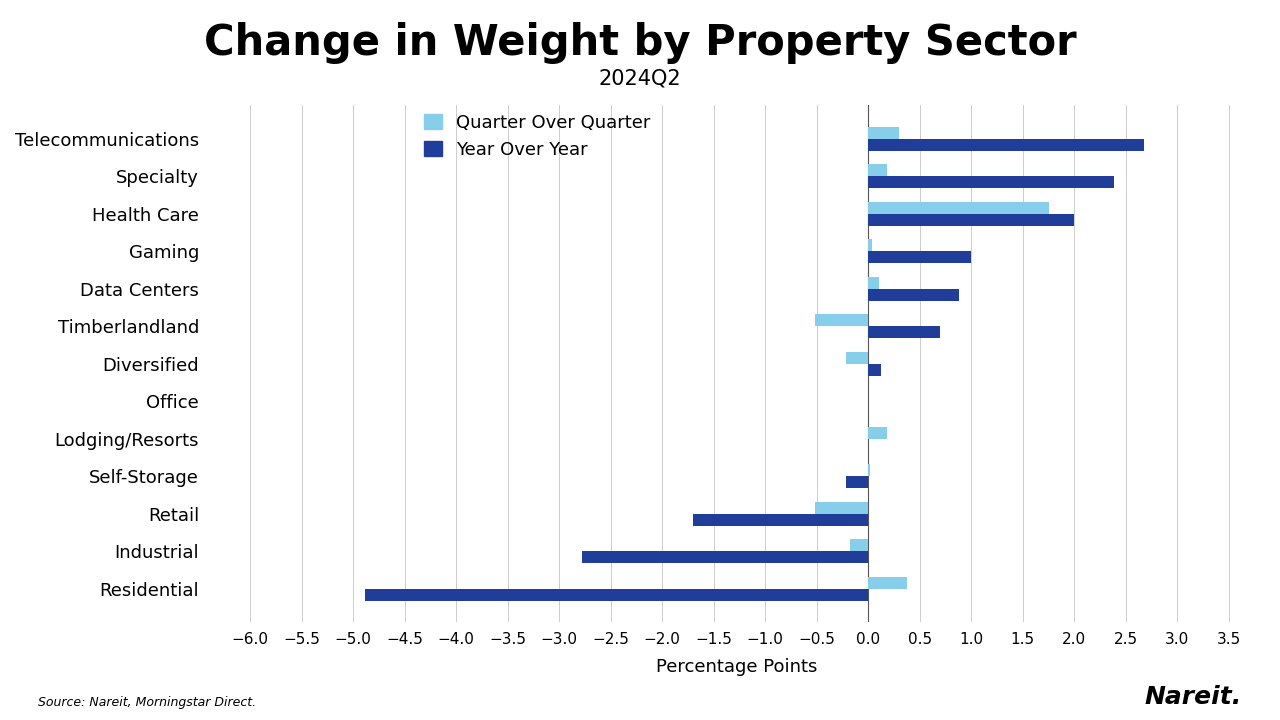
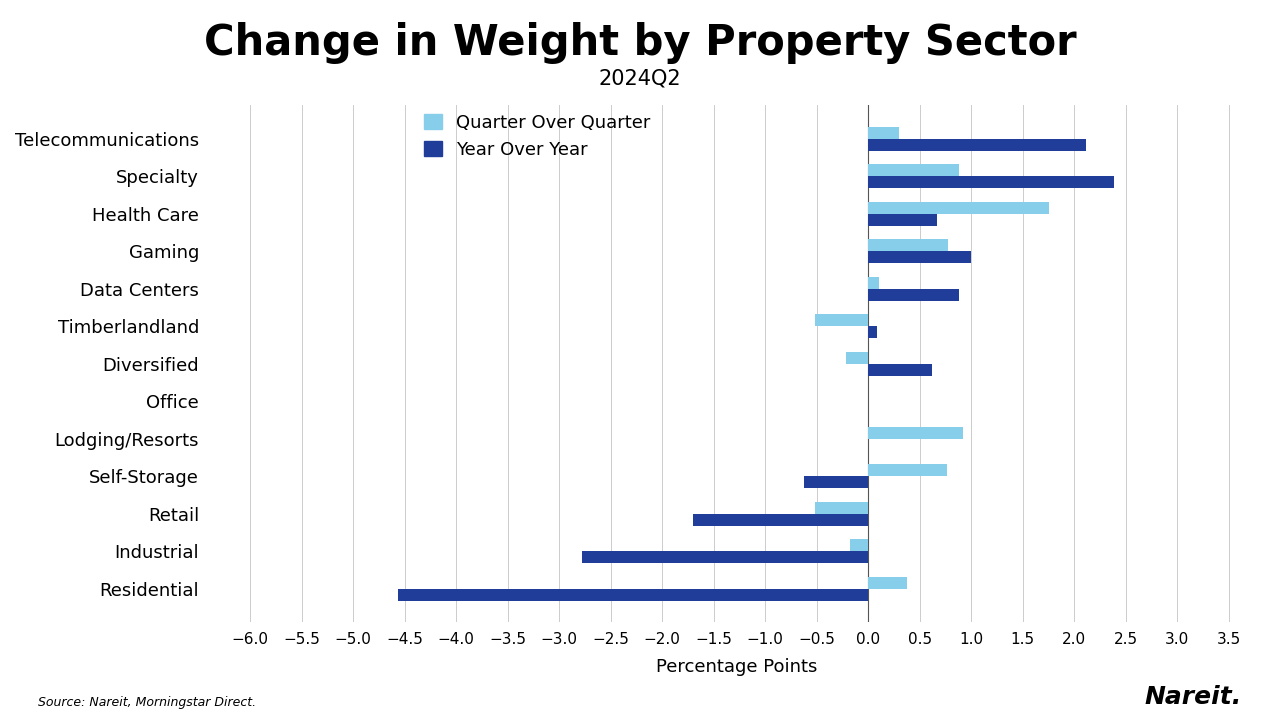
Year Over Year/Telecommunications: 2.68 -> 2.11
Quarter Over Quarter/Specialty: 0.18 -> 0.88
Year Over Year/Health Care: 2.00 -> 0.67
Quarter Over Quarter/Gaming: 0.04 -> 0.77
Year Over Year/Timberlandland: 0.70 -> 0.08
Year Over Year/Diversified: 0.12 -> 0.62
Quarter Over Quarter/Lodging/Resorts: 0.18 -> 0.92
Quarter Over Quarter/Self-Storage: 0.02 -> 0.76
Year Over Year/Self-Storage: -0.22 -> -0.62
Year Over Year/Residential: -4.88 -> -4.56
